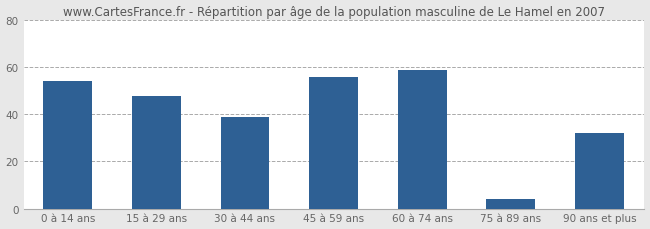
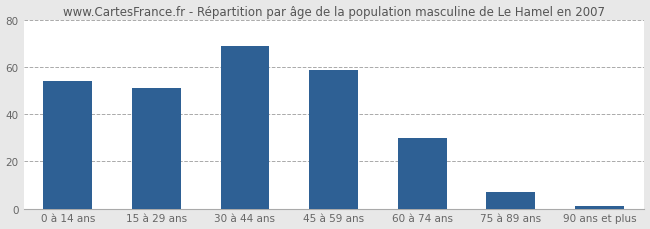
15 à 29 ans: 48 -> 51
30 à 44 ans: 39 -> 69
45 à 59 ans: 56 -> 59
60 à 74 ans: 59 -> 30
75 à 89 ans: 4 -> 7
90 ans et plus: 32 -> 1
